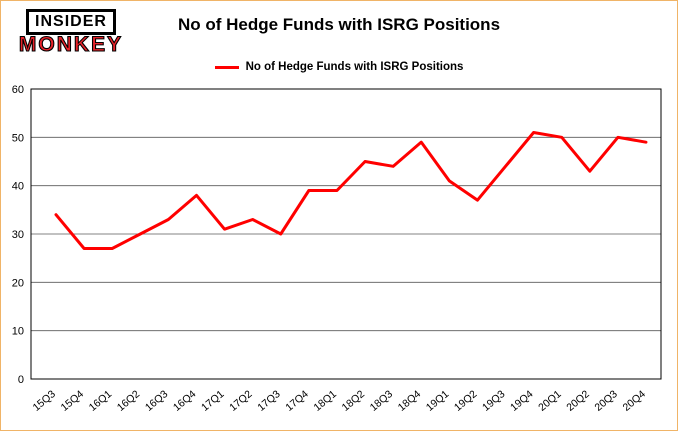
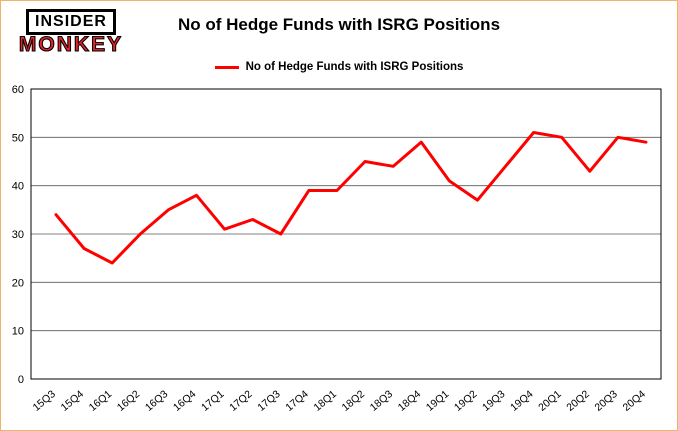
16Q1: 27 -> 24
16Q3: 33 -> 35
